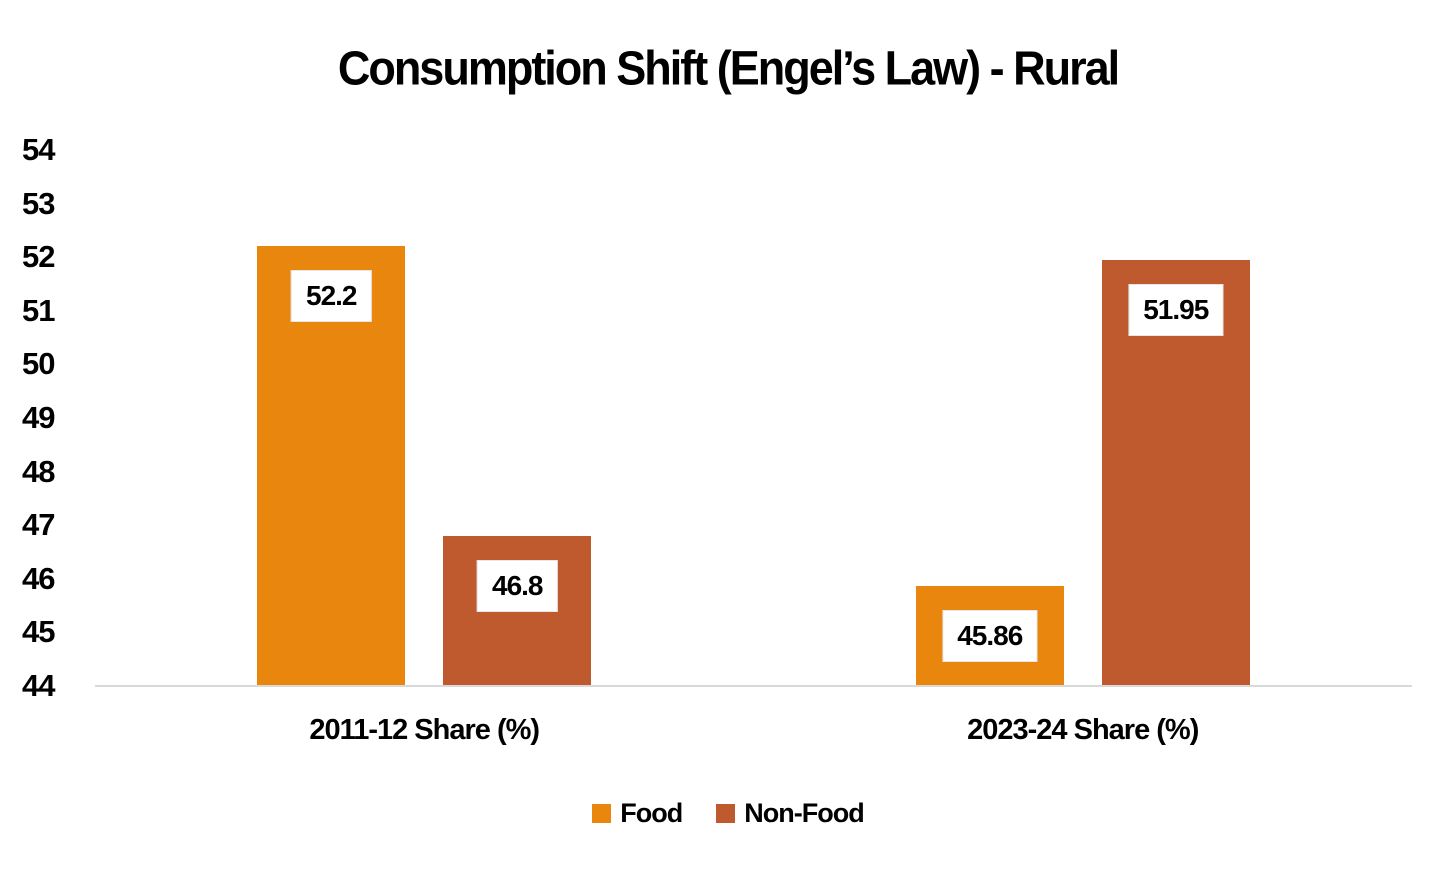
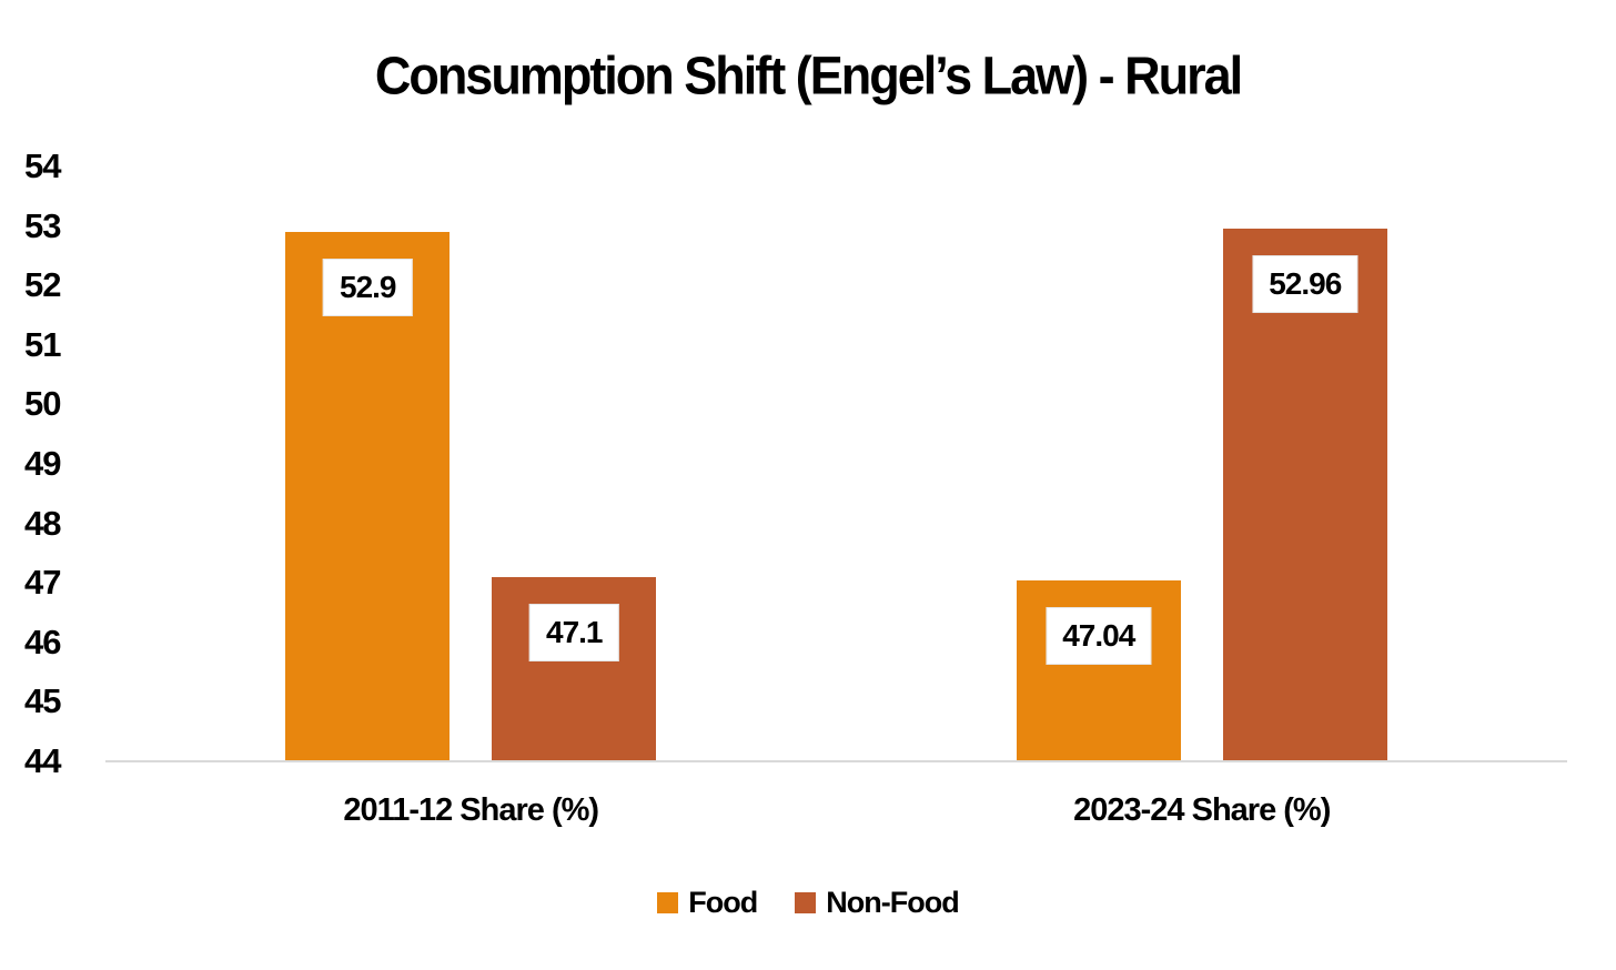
Food/2011-12 Share (%): 52.2 -> 52.9
Non-Food/2011-12 Share (%): 46.8 -> 47.1
Food/2023-24 Share (%): 45.86 -> 47.04
Non-Food/2023-24 Share (%): 51.95 -> 52.96
